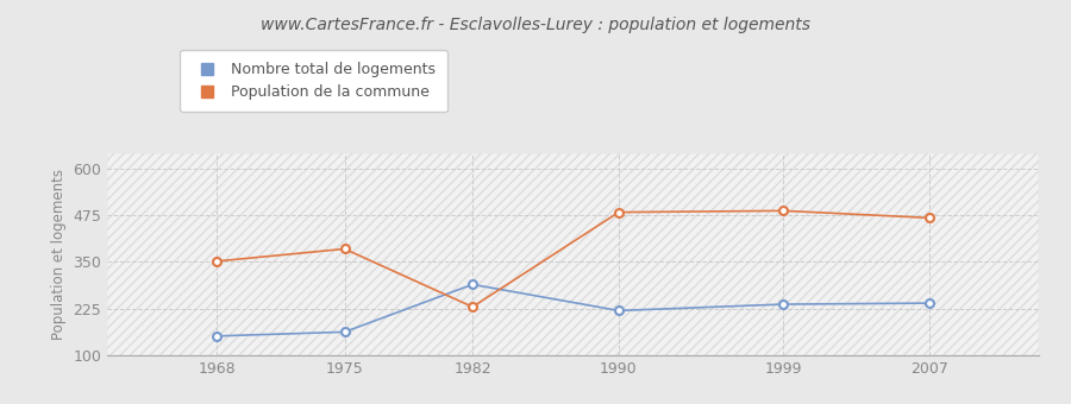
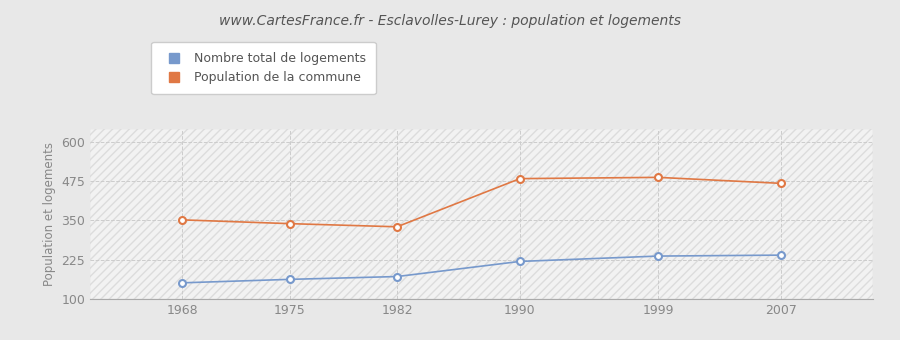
Population de la commune/1975: 385 -> 340
Nombre total de logements/1982: 290 -> 172
Population de la commune/1982: 230 -> 330
